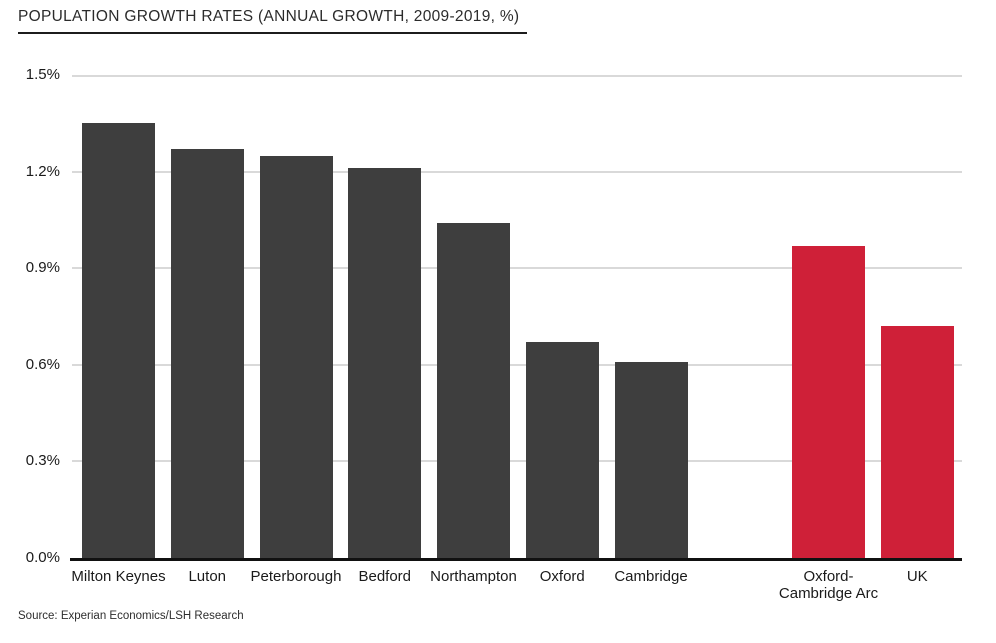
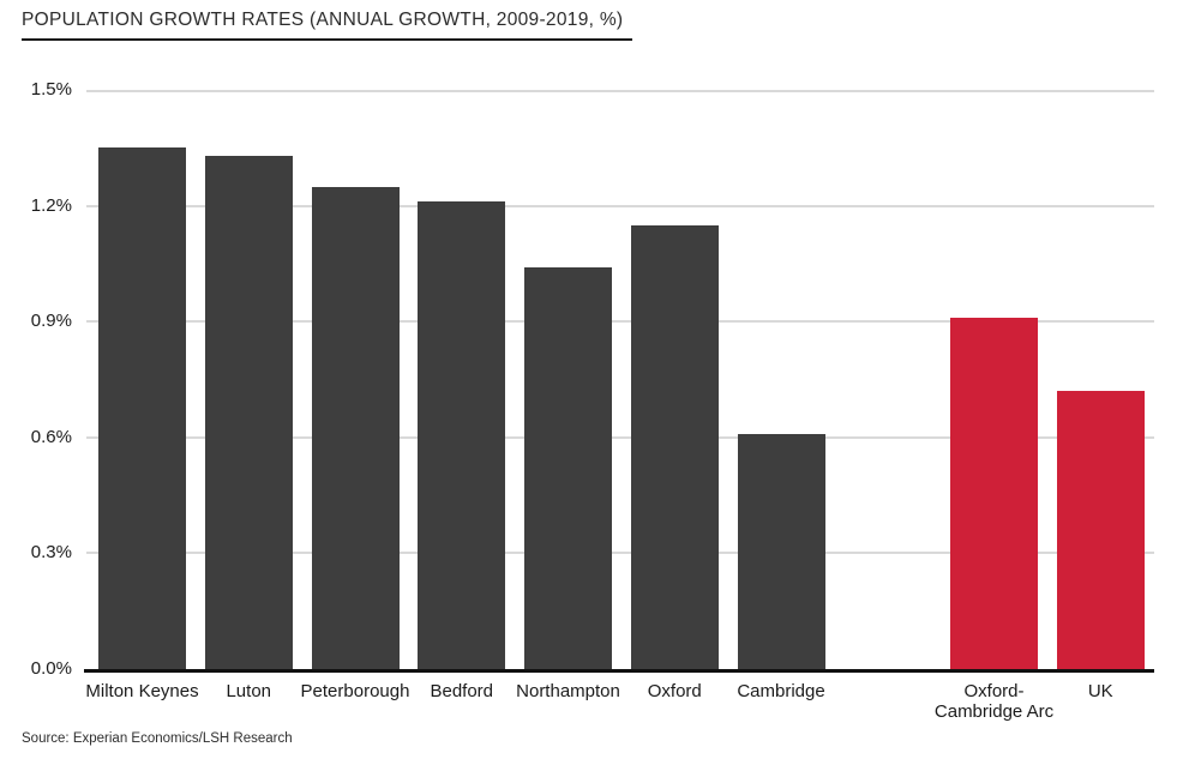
Luton: 1.27% -> 1.33%
Oxford: 0.67% -> 1.15%
Oxford- Cambridge Arc: 0.97% -> 0.91%
